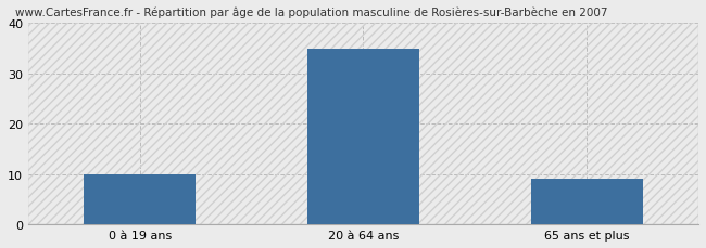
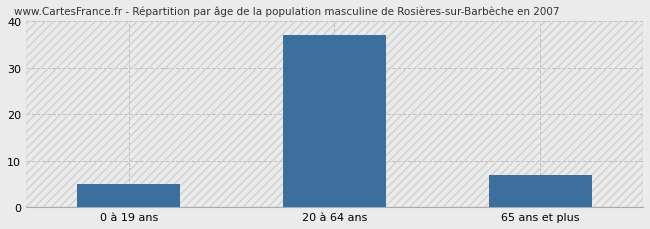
0 à 19 ans: 10 -> 5
20 à 64 ans: 35 -> 37
65 ans et plus: 9 -> 7
